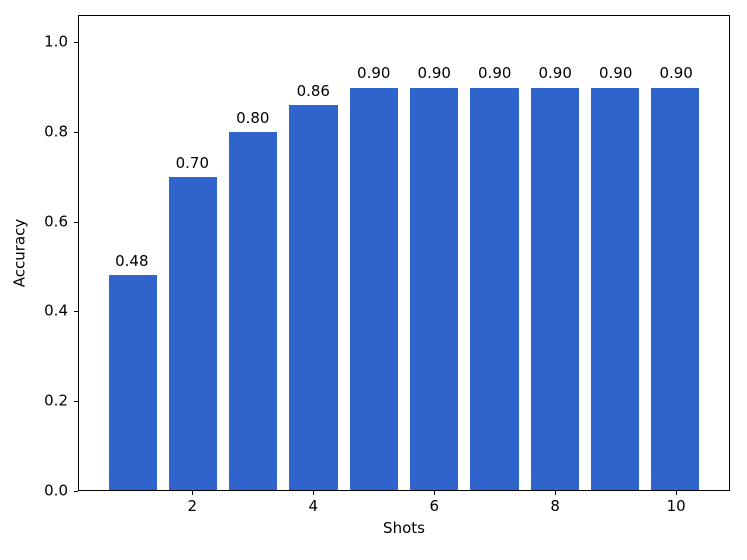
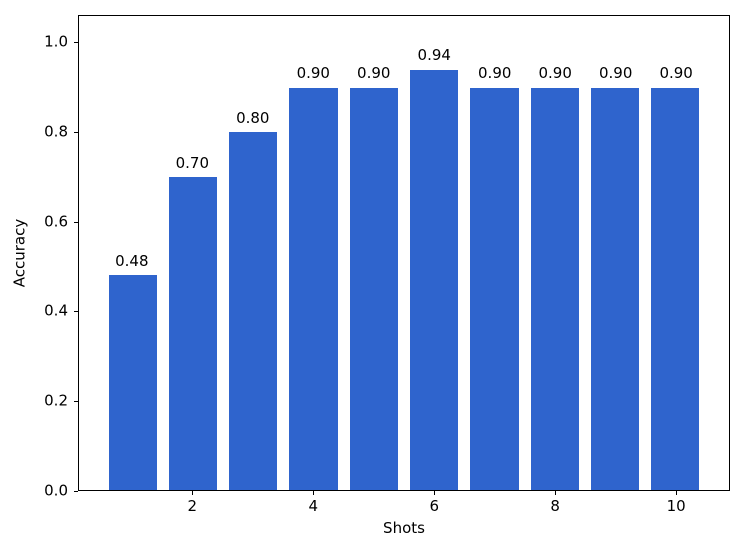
4: 0.86 -> 0.90
6: 0.90 -> 0.94
